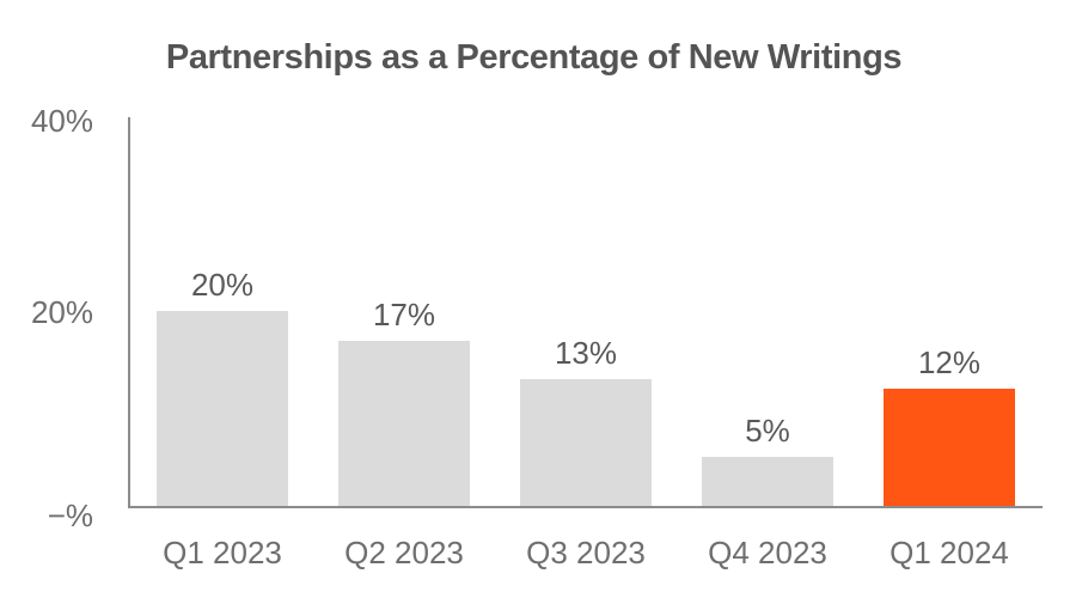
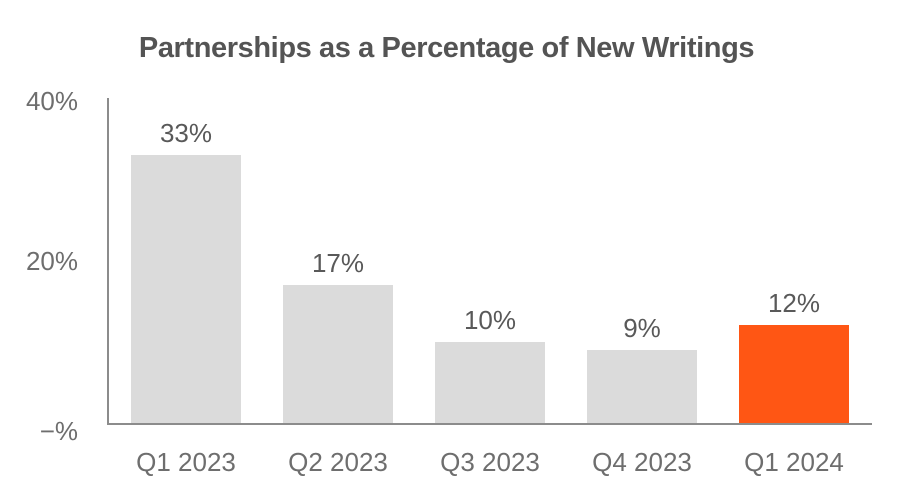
Q1 2023: 20% -> 33%
Q3 2023: 13% -> 10%
Q4 2023: 5% -> 9%
